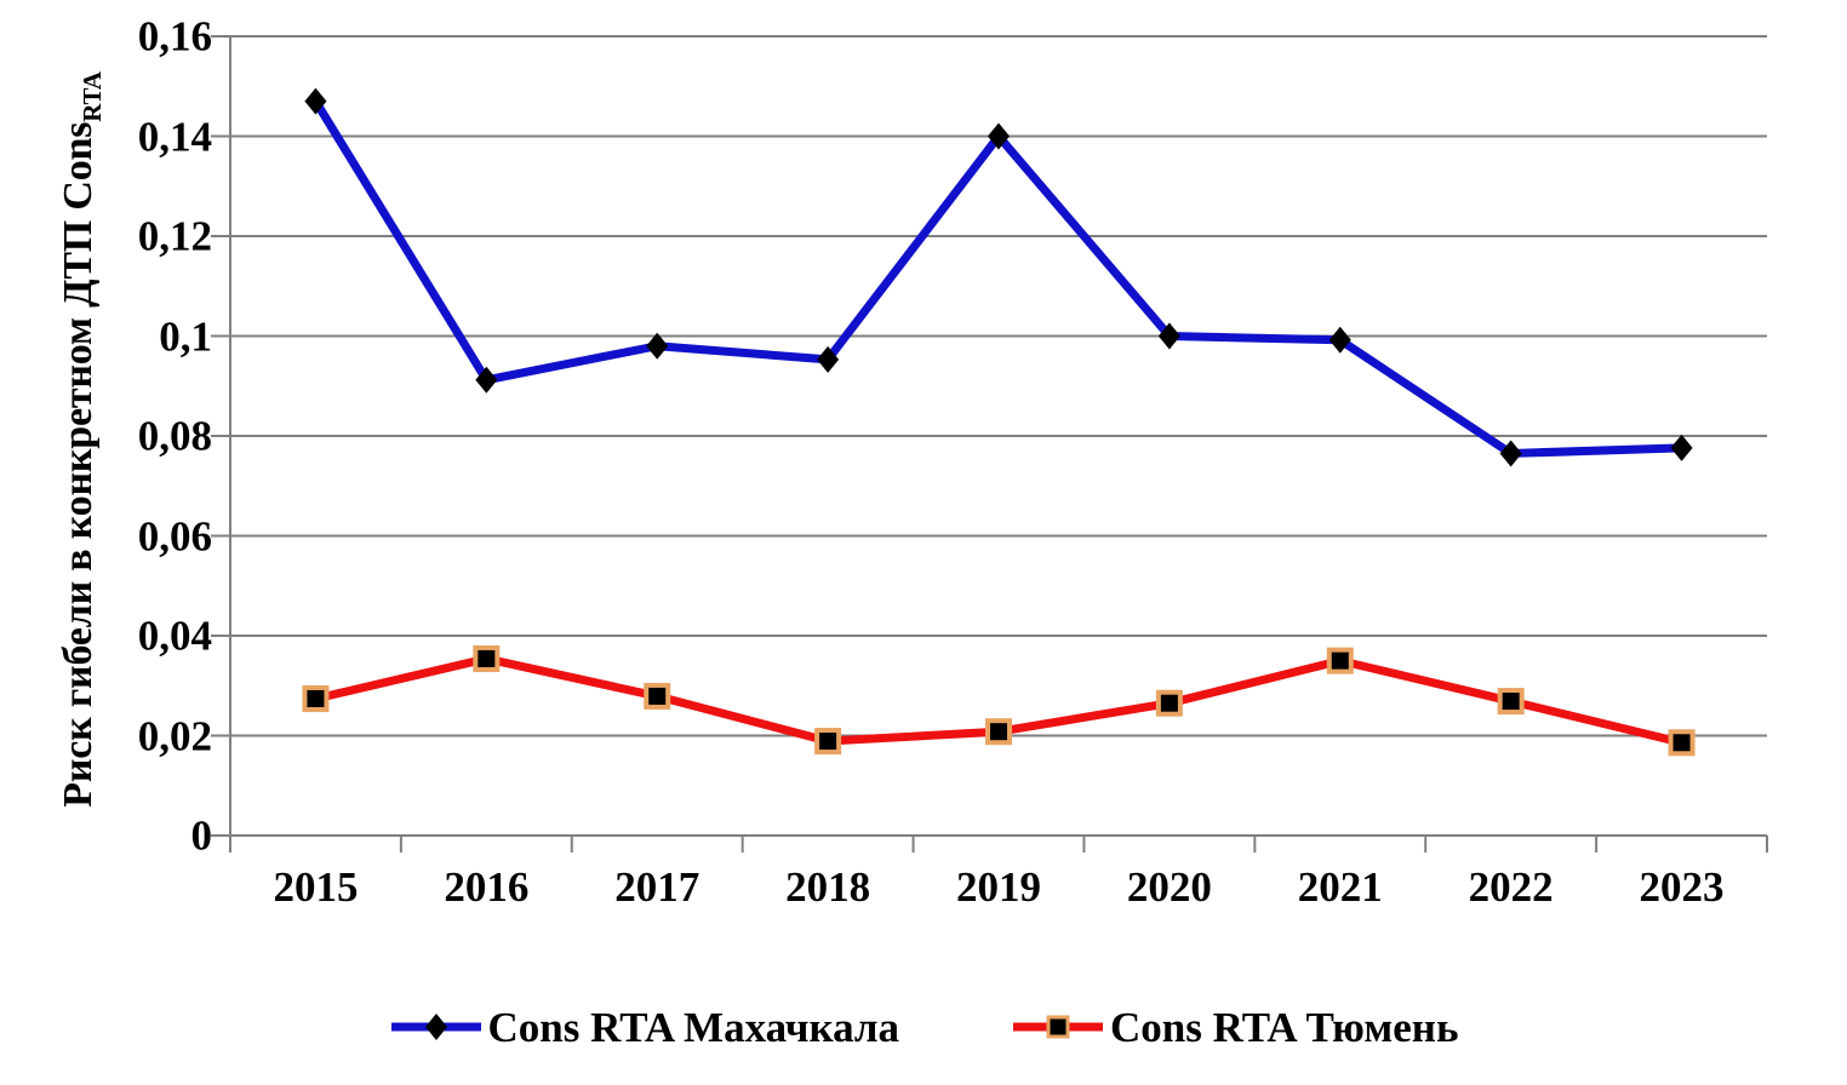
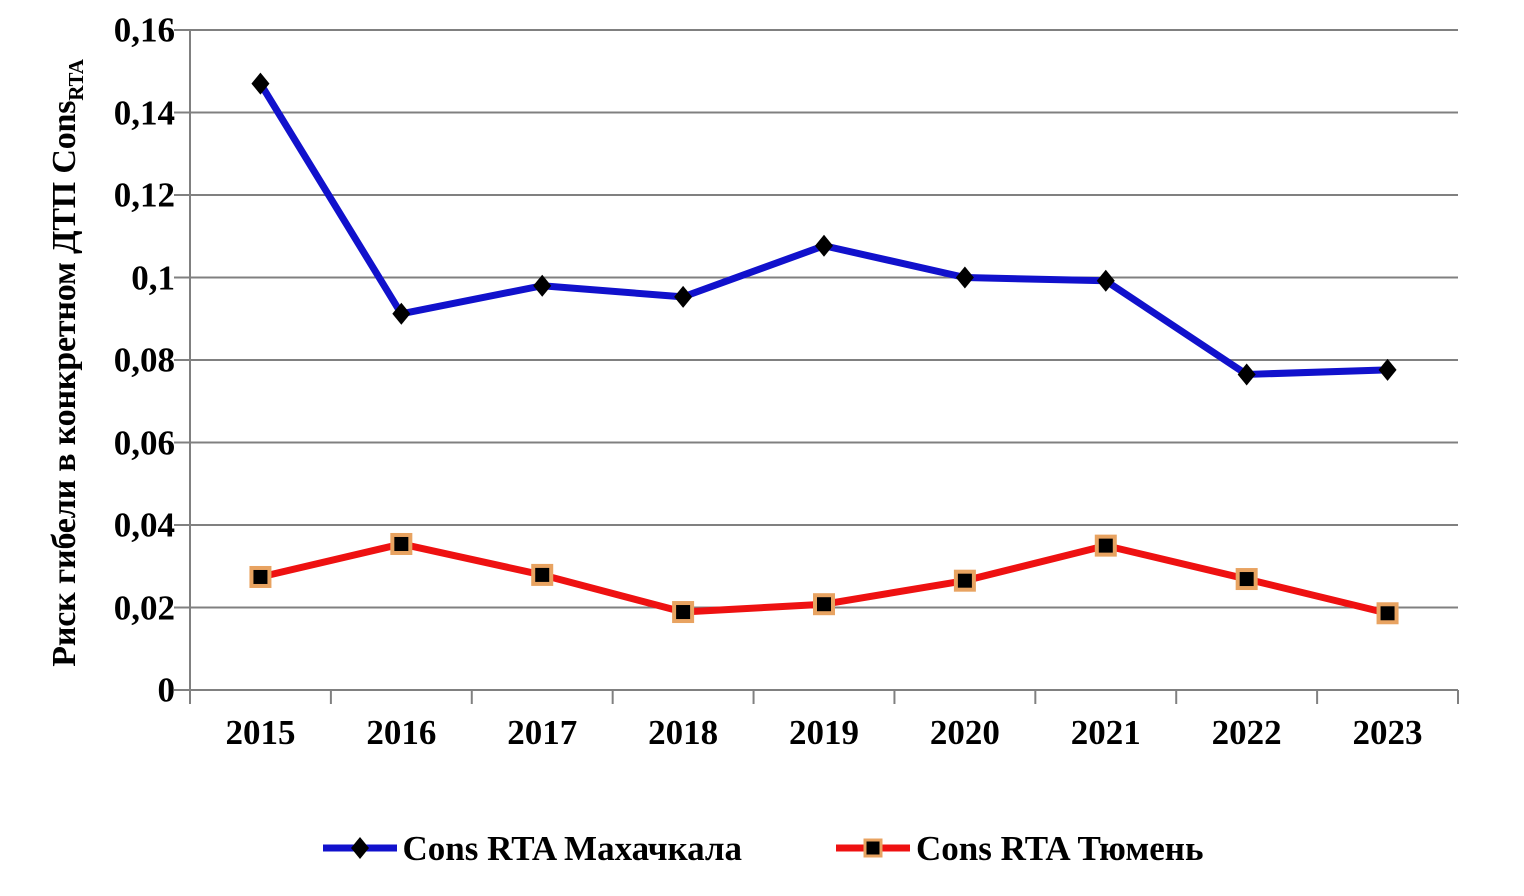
Cons RTA Махачкала/2019: 0,14 -> 0,11
